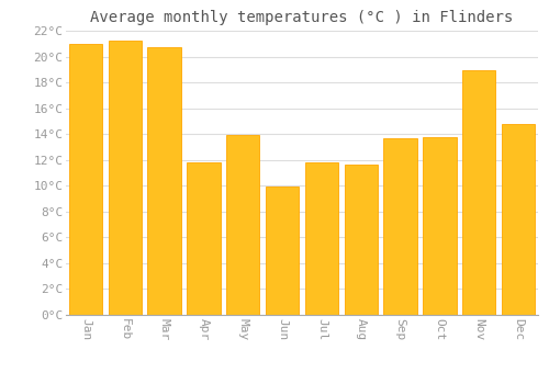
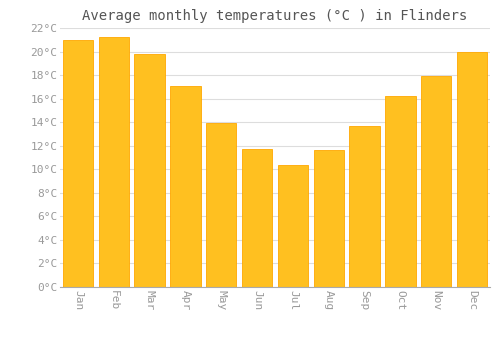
Mar: 20.7°C -> 19.8°C
Apr: 11.8°C -> 17.1°C
Jun: 9.9°C -> 11.7°C
Jul: 11.8°C -> 10.4°C
Oct: 13.8°C -> 16.2°C
Nov: 18.9°C -> 17.9°C
Dec: 14.8°C -> 20.0°C
